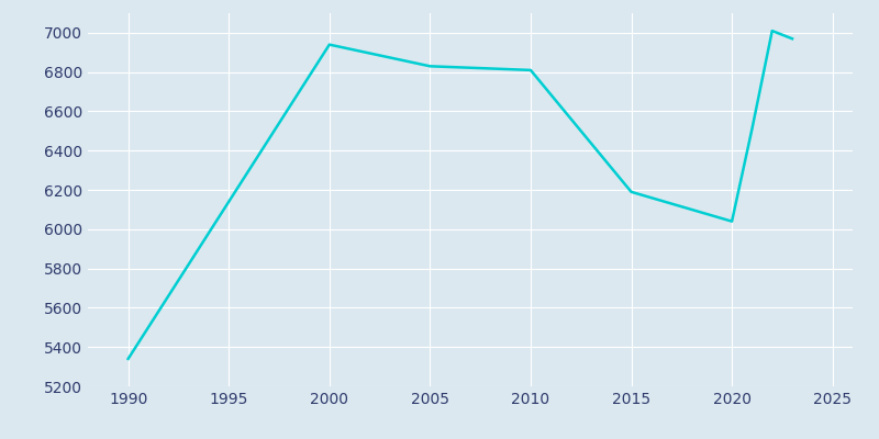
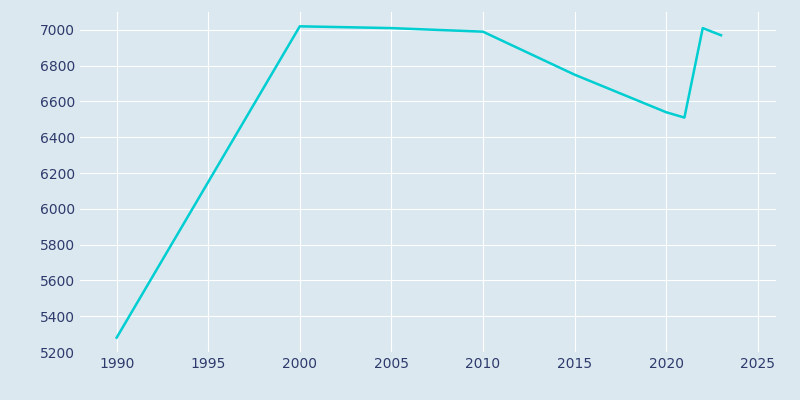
1990: 5340 -> 5280
2000: 6940 -> 7020
2005: 6830 -> 7010
2010: 6810 -> 6990
2015: 6190 -> 6750
2020: 6040 -> 6540
